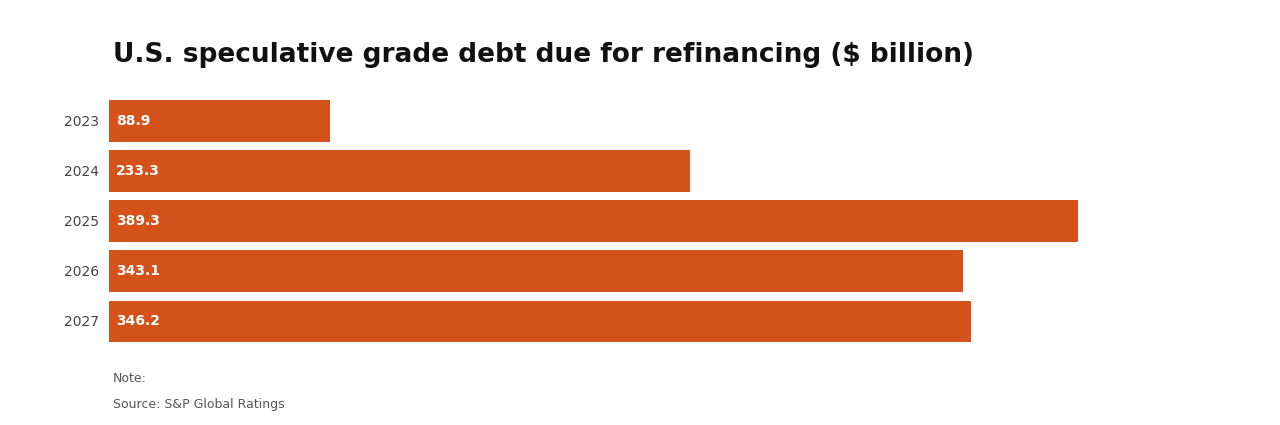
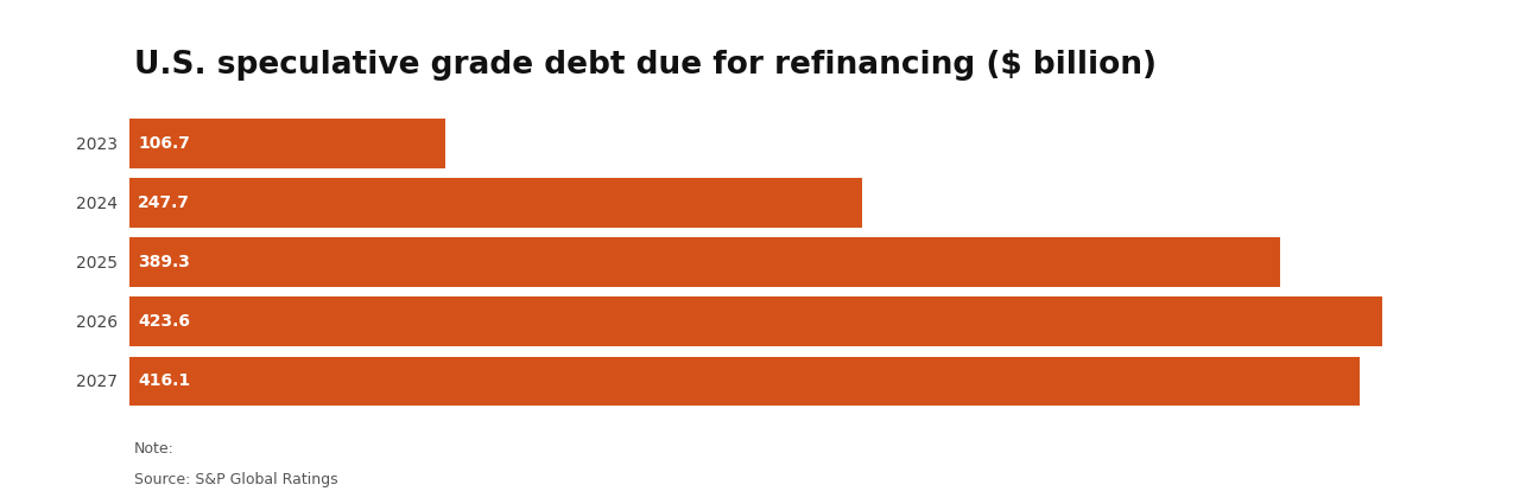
2023: 88.9 -> 106.7
2024: 233.3 -> 247.7
2026: 343.1 -> 423.6
2027: 346.2 -> 416.1
